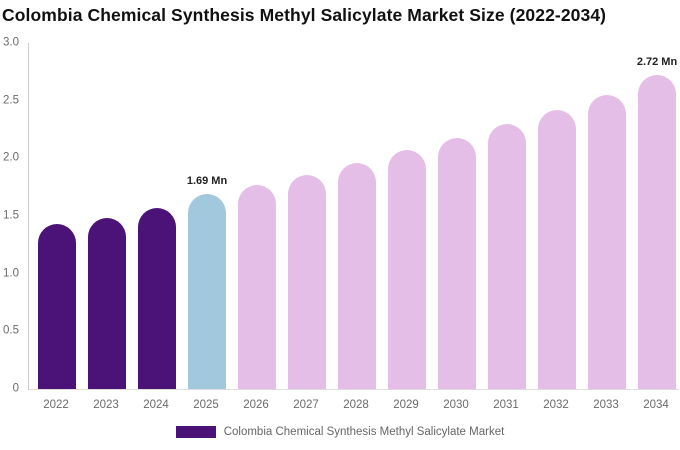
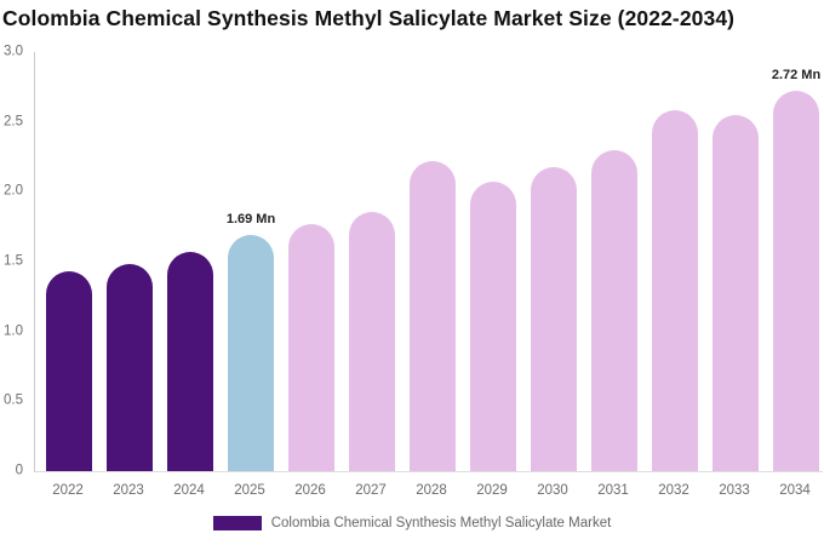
2028: 1.96 -> 2.22
2032: 2.42 -> 2.58
